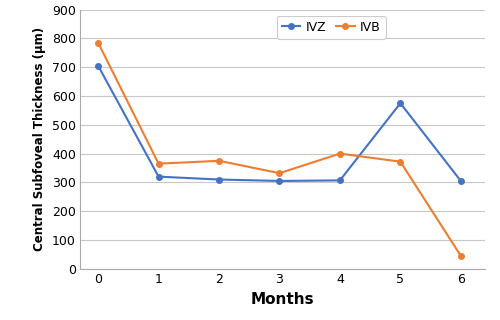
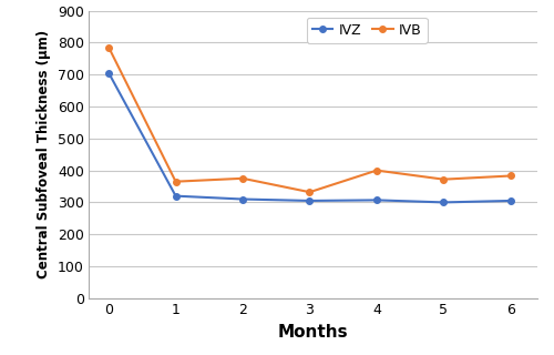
IVZ/5: 575 -> 300
IVB/6: 45 -> 383
